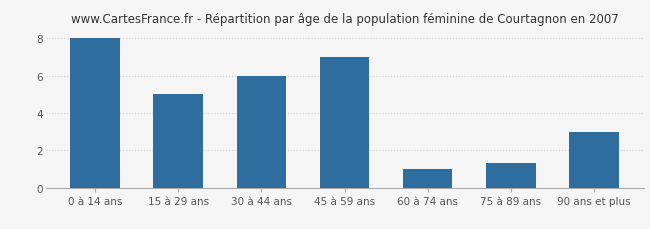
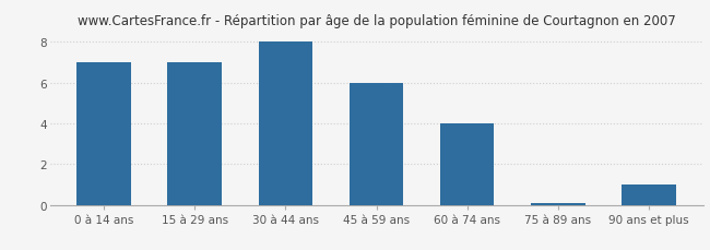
0 à 14 ans: 8.0 -> 7.0
15 à 29 ans: 5.0 -> 7.0
30 à 44 ans: 6.0 -> 8.0
45 à 59 ans: 7.0 -> 6.0
60 à 74 ans: 1.0 -> 4.0
75 à 89 ans: 1.3 -> 0.1
90 ans et plus: 3.0 -> 1.0
